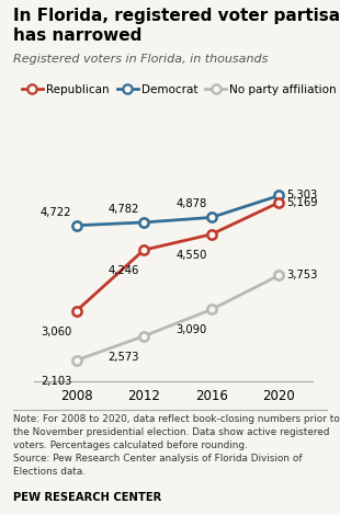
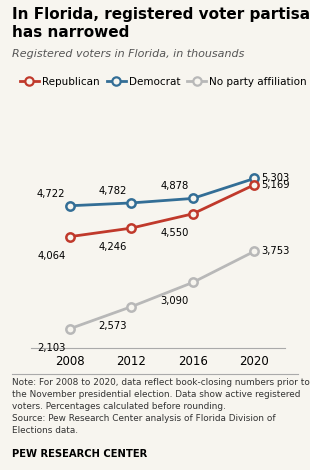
Republican/2008: 3,060 -> 4,064
